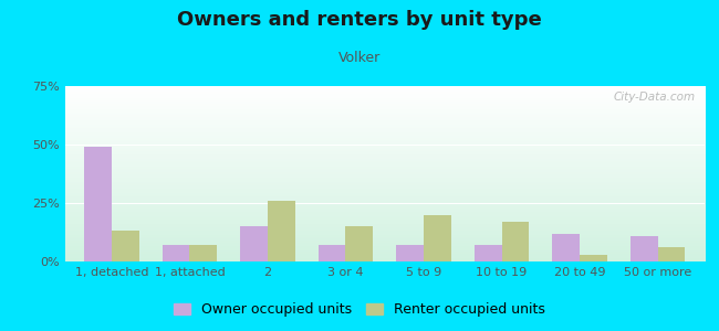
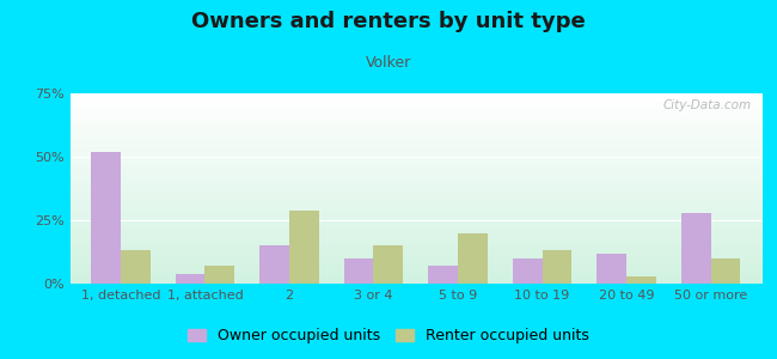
Owner occupied units/1, detached: 49% -> 52%
Owner occupied units/1, attached: 7% -> 4%
Renter occupied units/2: 26% -> 29%
Owner occupied units/3 or 4: 7% -> 10%
Owner occupied units/10 to 19: 7% -> 10%
Renter occupied units/10 to 19: 17% -> 13%
Owner occupied units/50 or more: 11% -> 28%
Renter occupied units/50 or more: 6% -> 10%
